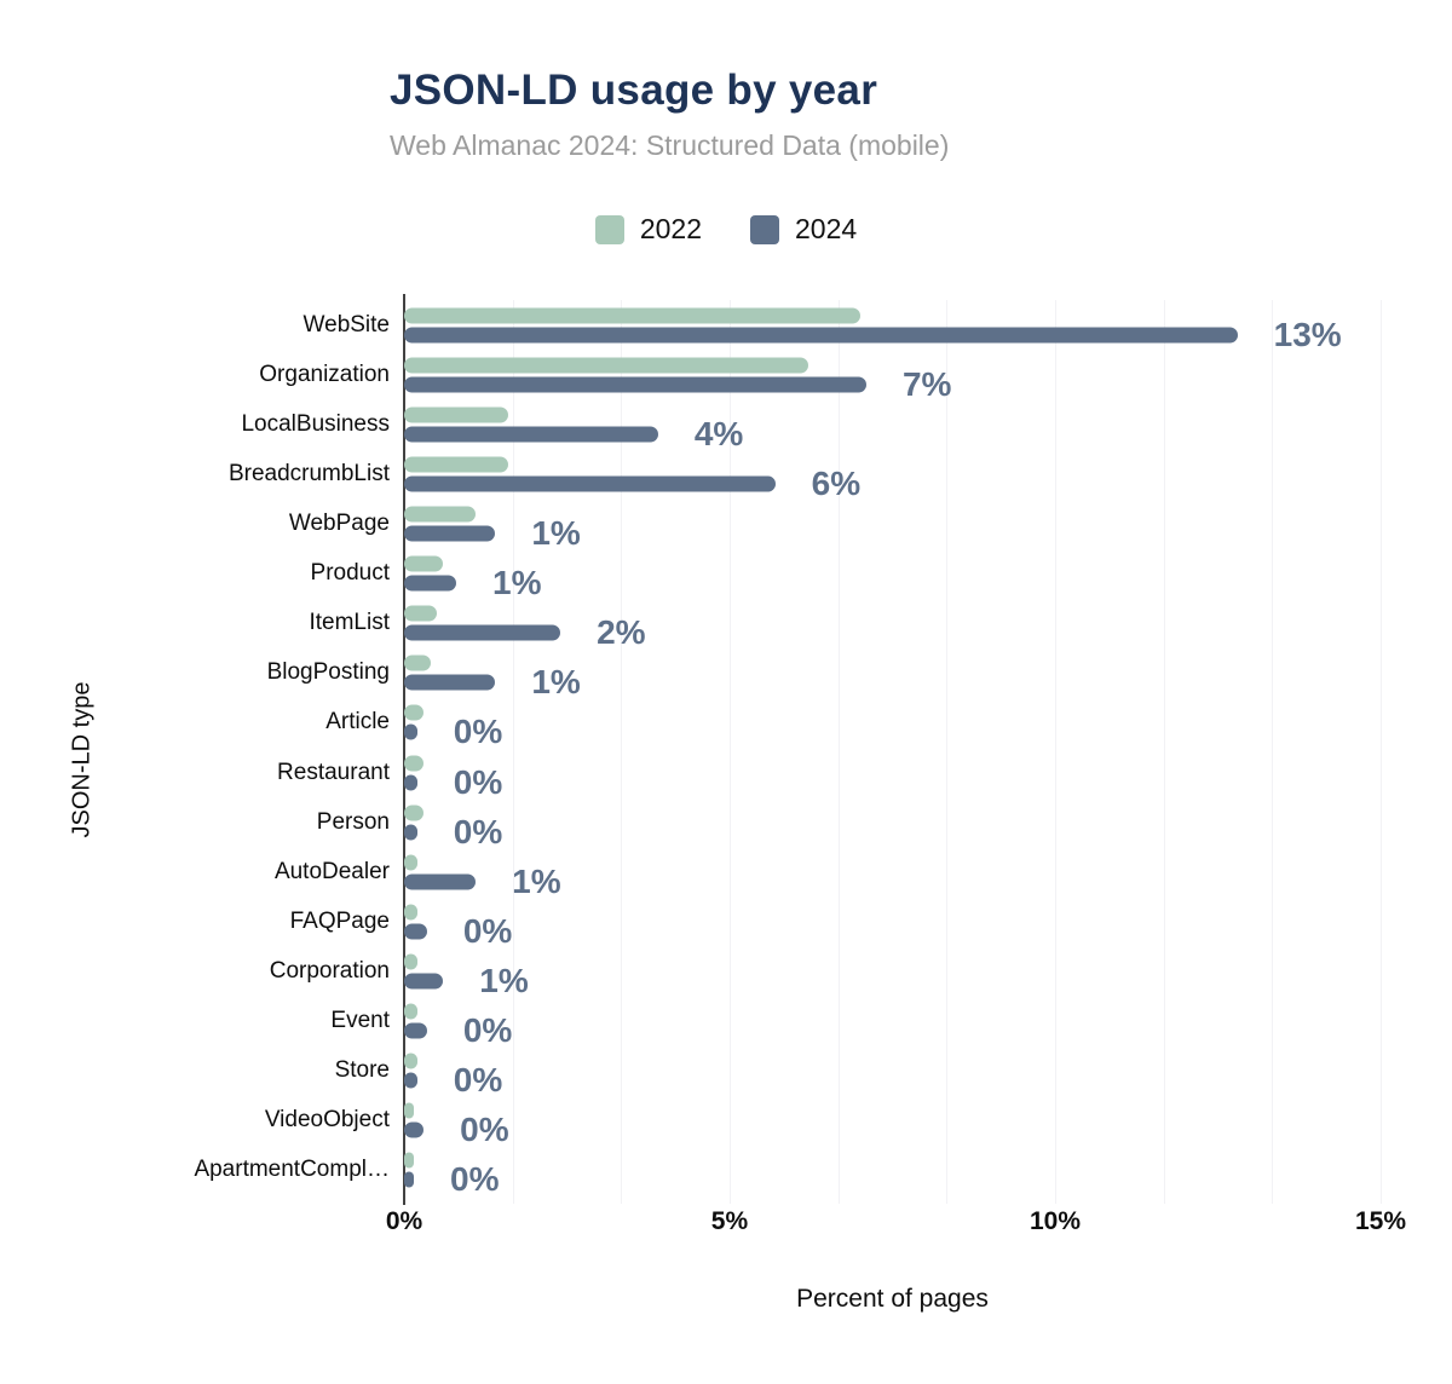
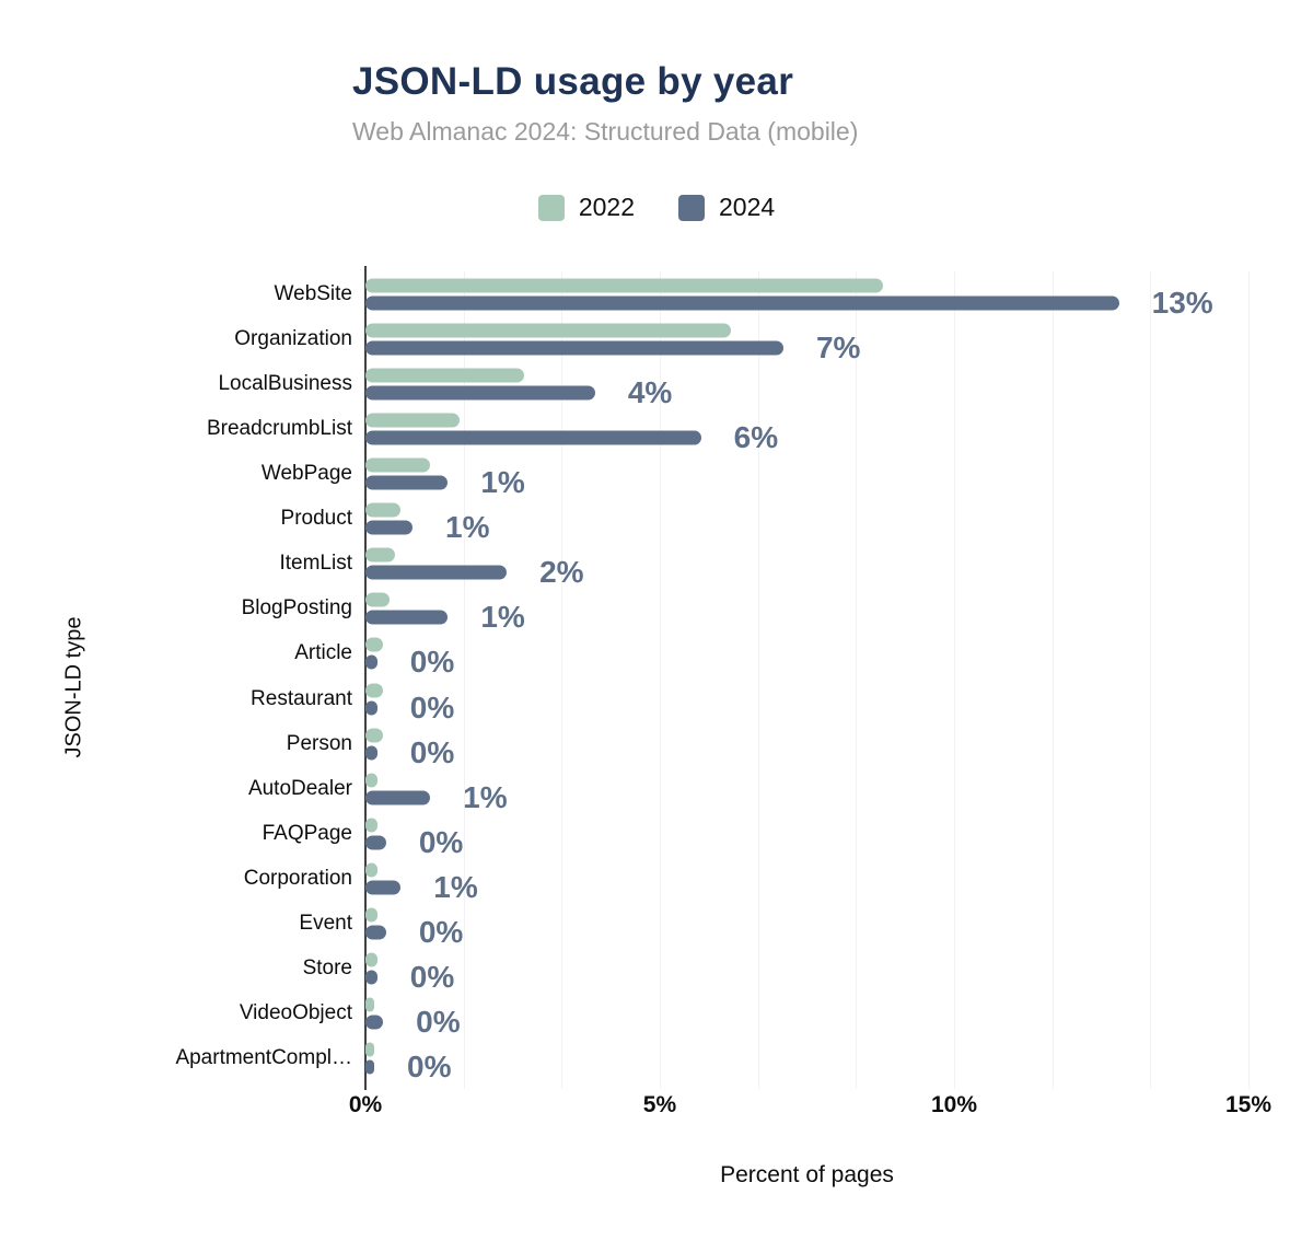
2022/WebSite: 7.0% -> 8.8%
2022/LocalBusiness: 1.6% -> 2.7%
